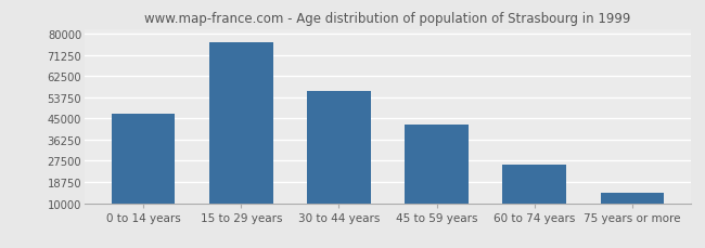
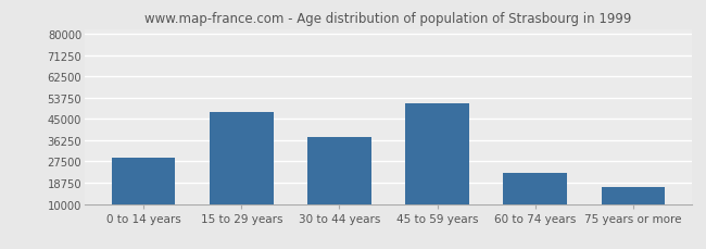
0 to 14 years: 47000 -> 29000
15 to 29 years: 76500 -> 48000
30 to 44 years: 56500 -> 37500
45 to 59 years: 42500 -> 51500
60 to 74 years: 26000 -> 23000
75 years or more: 14500 -> 17000
